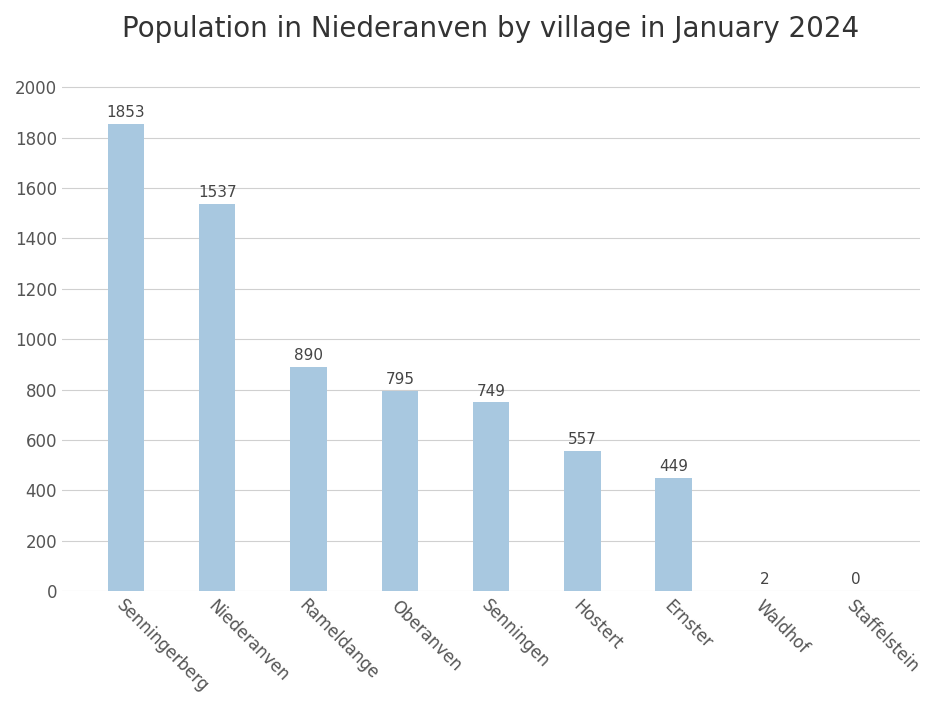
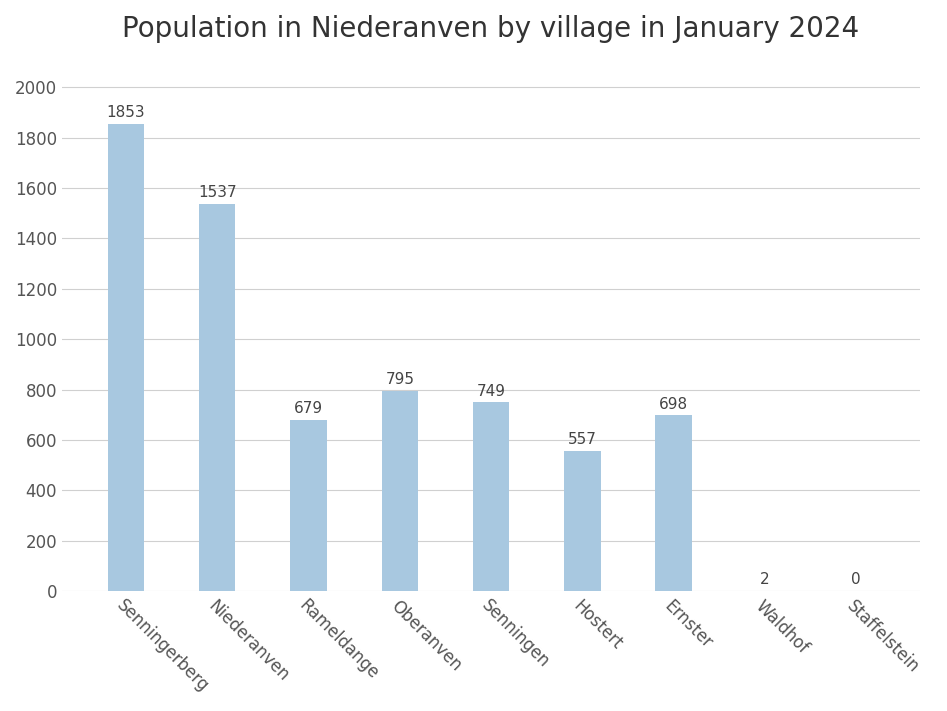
Rameldange: 890 -> 679
Ernster: 449 -> 698
